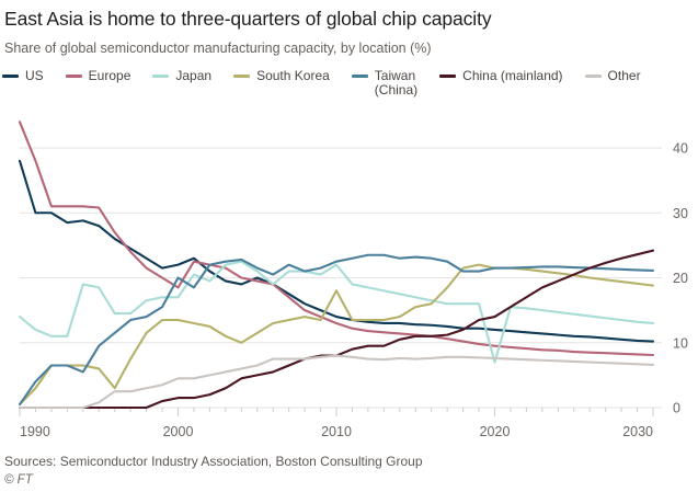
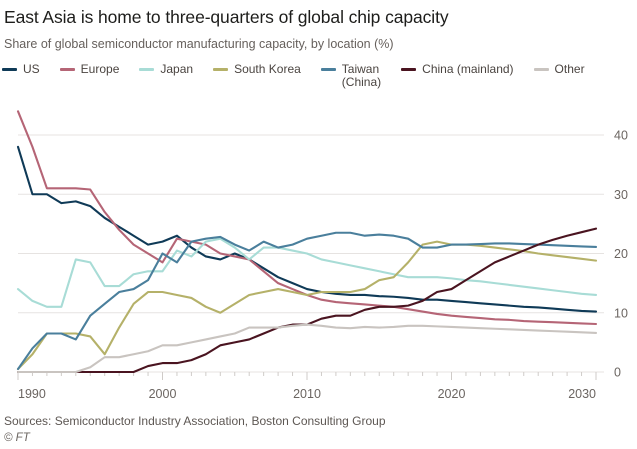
Japan/2010: 22 -> 20
South Korea/2010: 18 -> 13
Japan/2020: 7 -> 16
